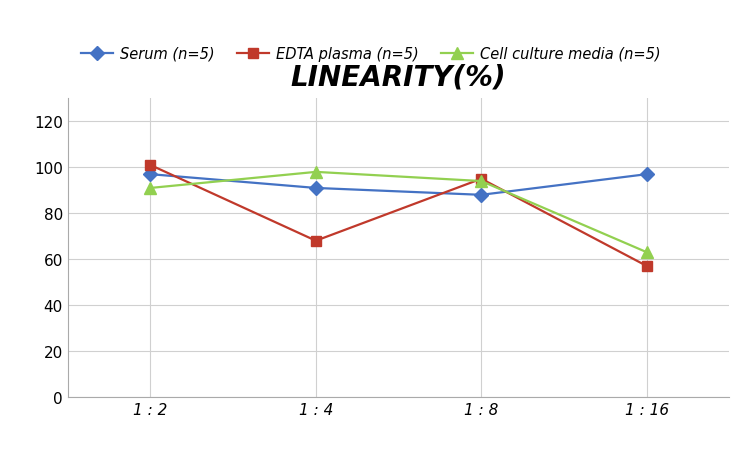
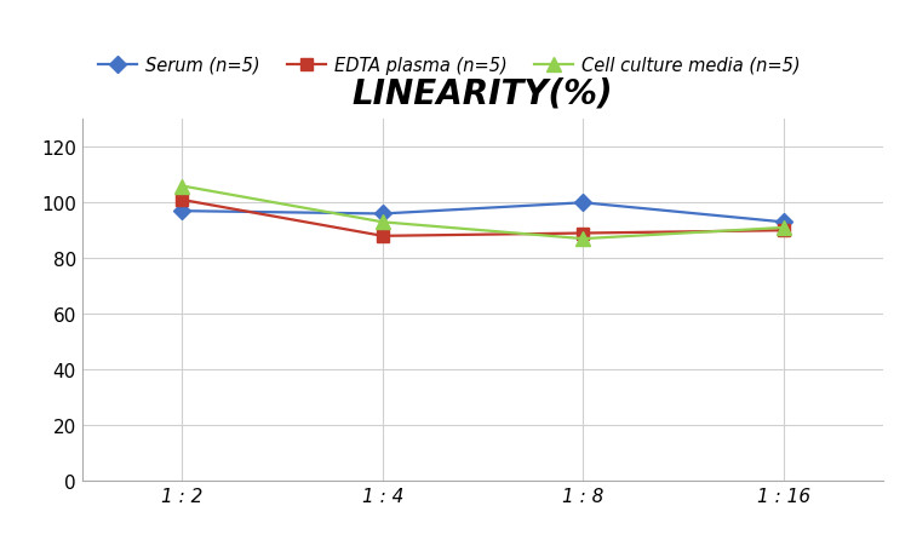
Cell culture media (n=5)/1 : 2: 91 -> 106
Serum (n=5)/1 : 4: 91 -> 96
EDTA plasma (n=5)/1 : 4: 68 -> 88
Cell culture media (n=5)/1 : 4: 98 -> 93
Serum (n=5)/1 : 8: 88 -> 100
EDTA plasma (n=5)/1 : 8: 95 -> 89
Cell culture media (n=5)/1 : 8: 94 -> 87
Serum (n=5)/1 : 16: 97 -> 93
EDTA plasma (n=5)/1 : 16: 57 -> 90
Cell culture media (n=5)/1 : 16: 63 -> 91
